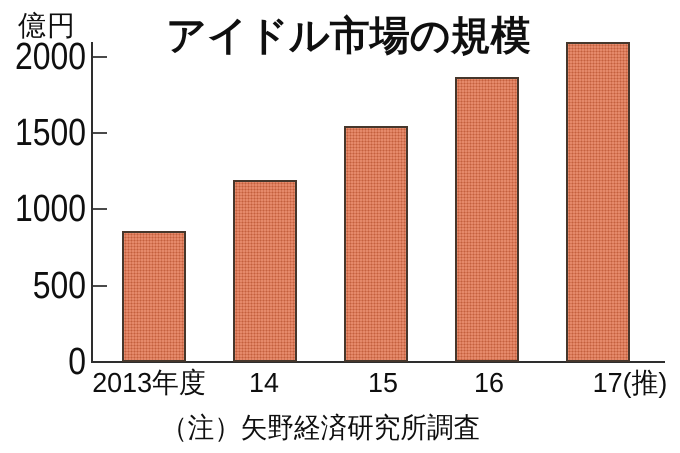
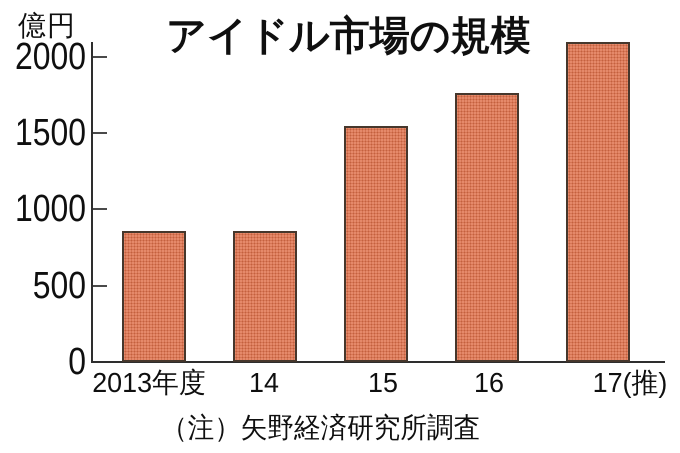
14: 1190 -> 860
16: 1870 -> 1760
